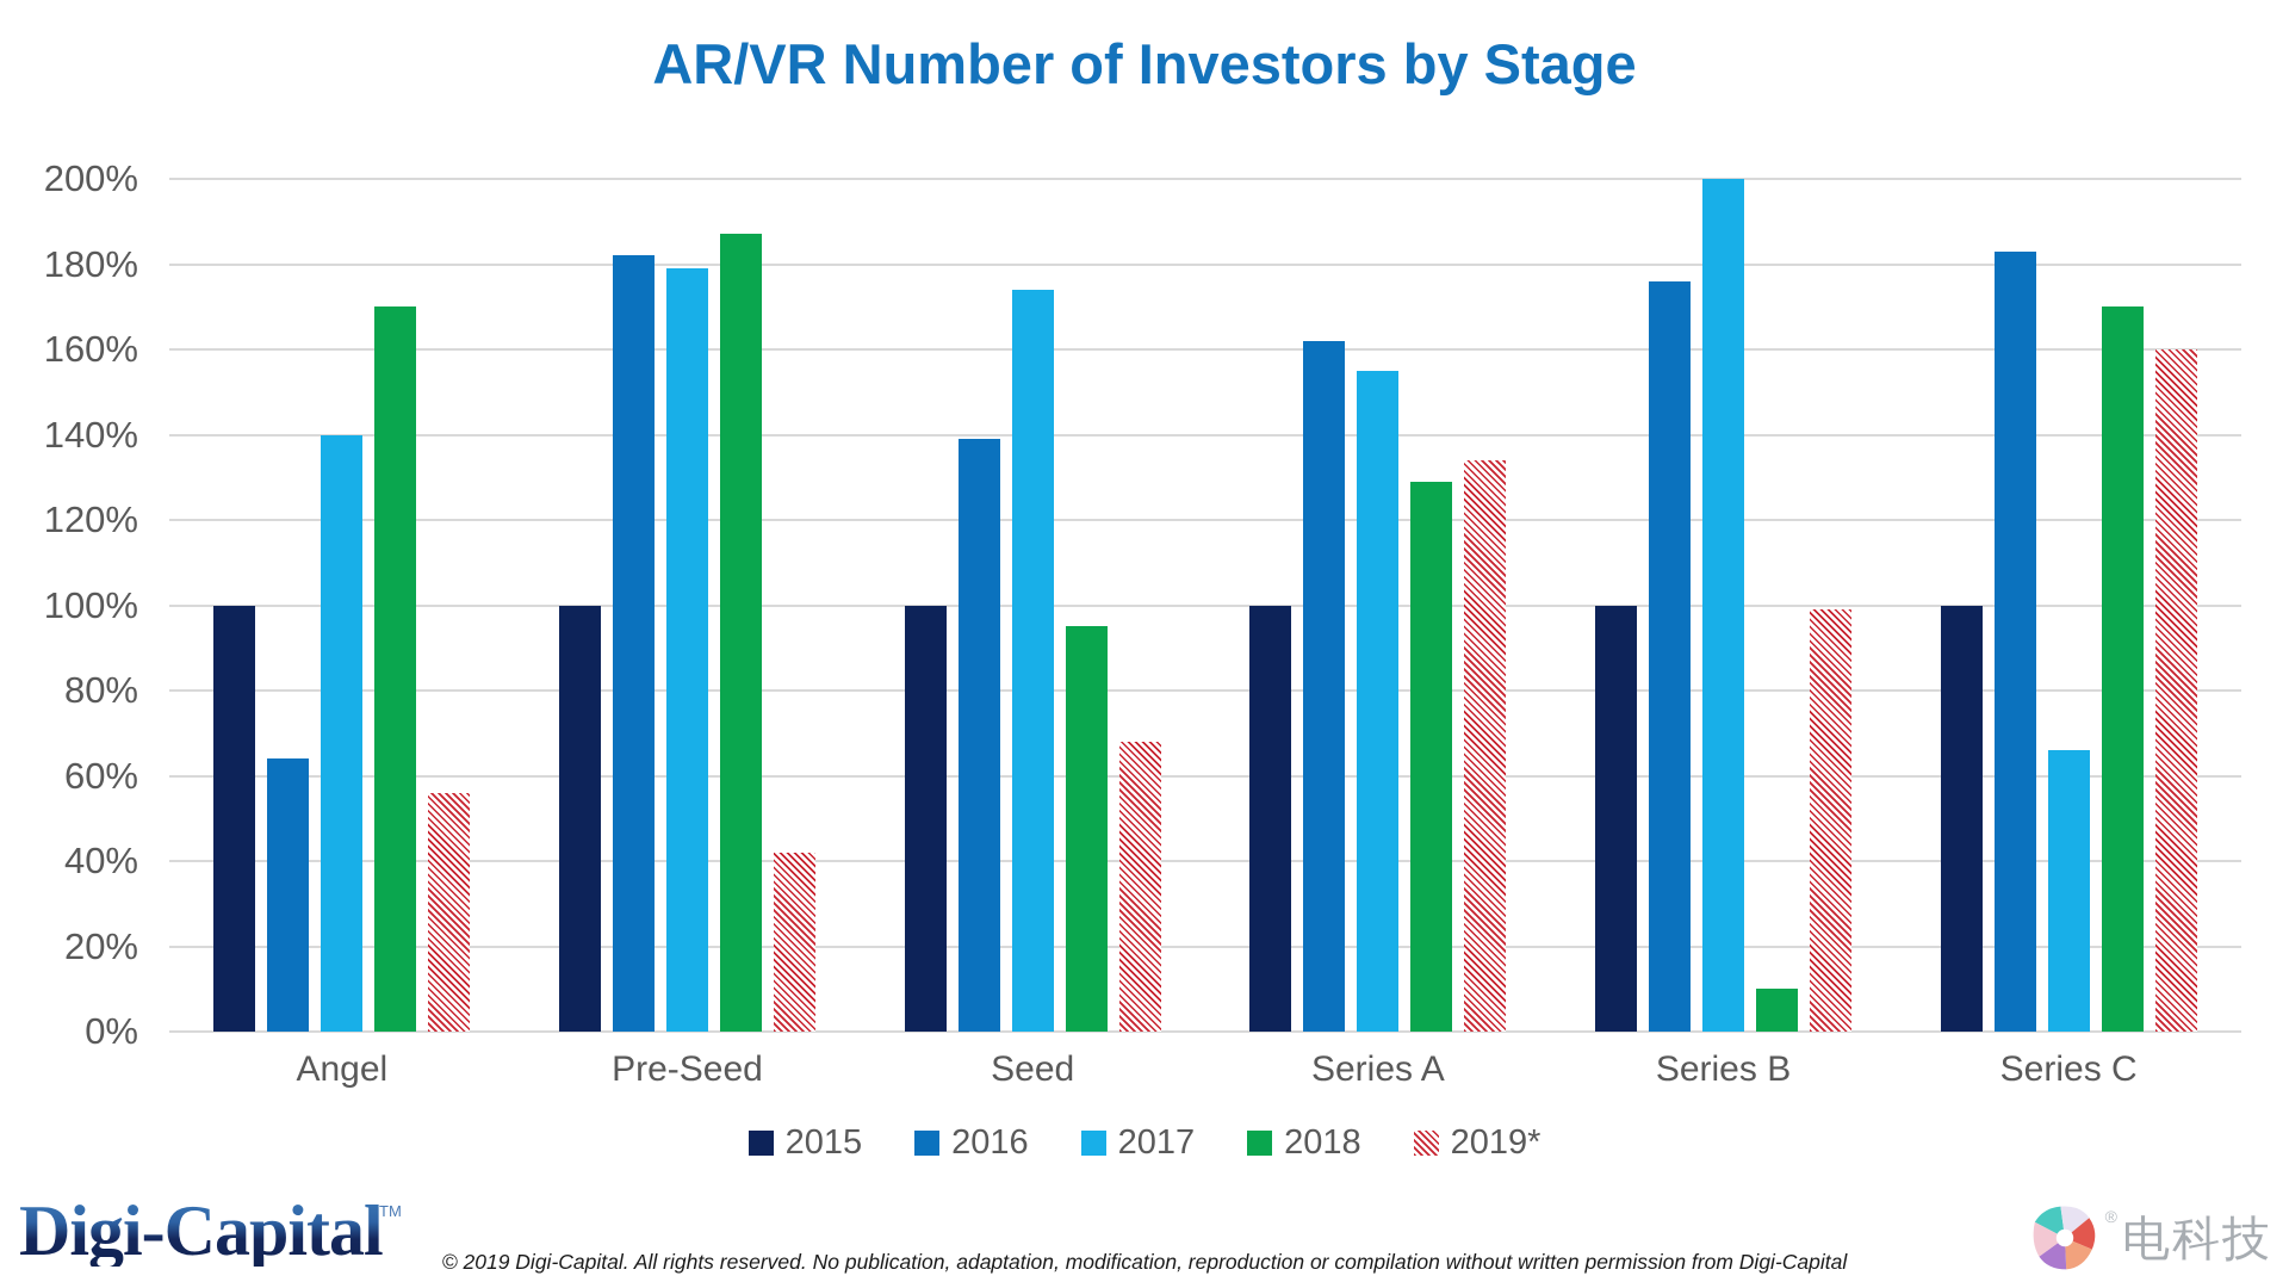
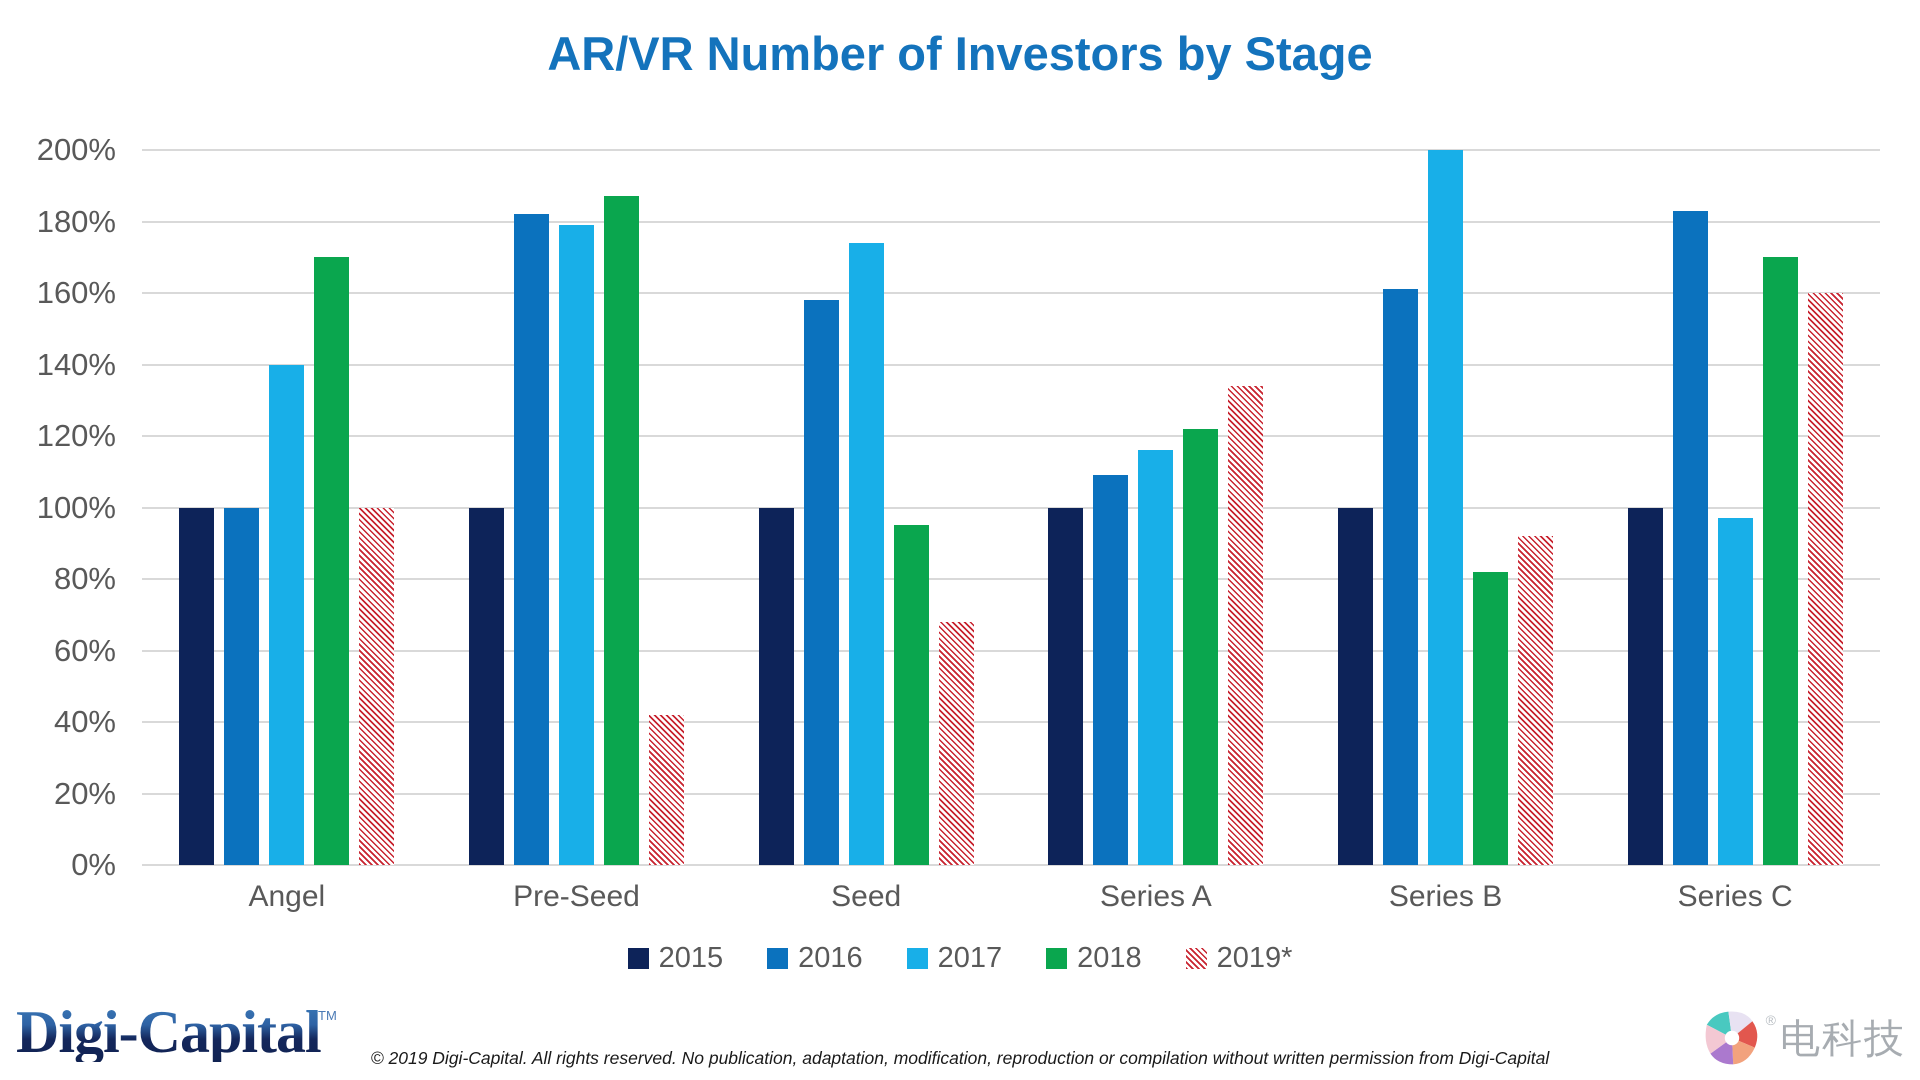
2016/Angel: 64% -> 100%
2019*/Angel: 56% -> 100%
2016/Seed: 139% -> 158%
2016/Series A: 162% -> 109%
2017/Series A: 155% -> 116%
2018/Series A: 129% -> 122%
2016/Series B: 176% -> 161%
2018/Series B: 10% -> 82%
2019*/Series B: 99% -> 92%
2017/Series C: 66% -> 97%
